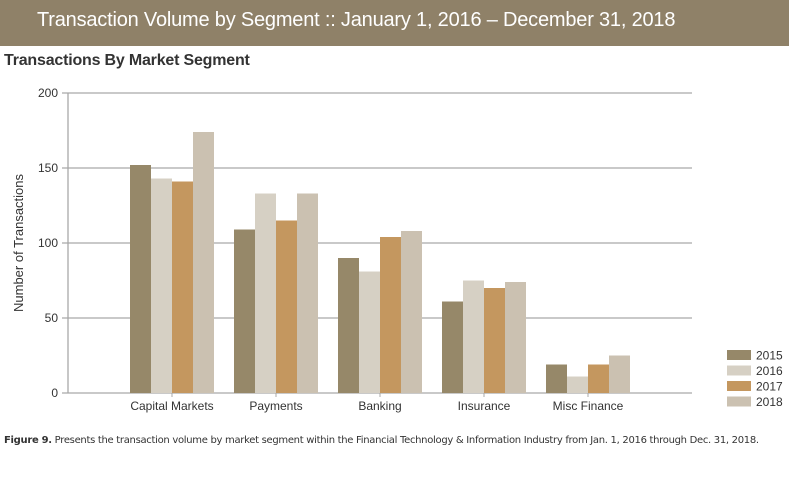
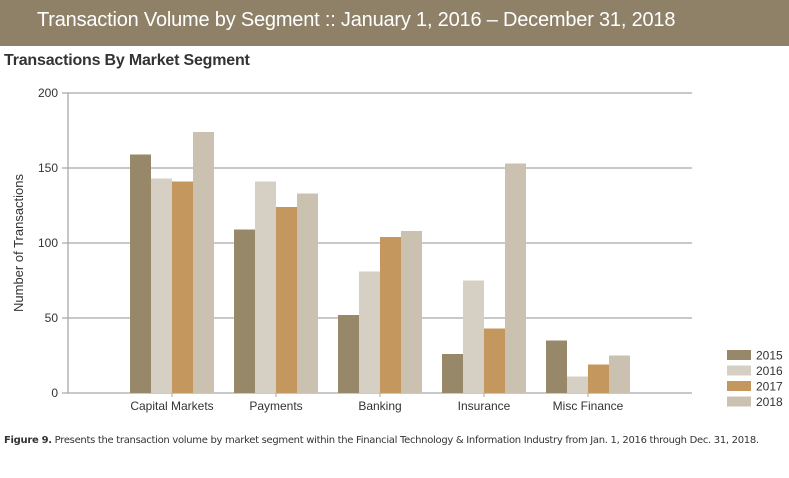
2015/Capital Markets: 152 -> 159
2016/Payments: 133 -> 141
2017/Payments: 115 -> 124
2015/Banking: 90 -> 52
2015/Insurance: 61 -> 26
2017/Insurance: 70 -> 43
2018/Insurance: 74 -> 153
2015/Misc Finance: 19 -> 35
